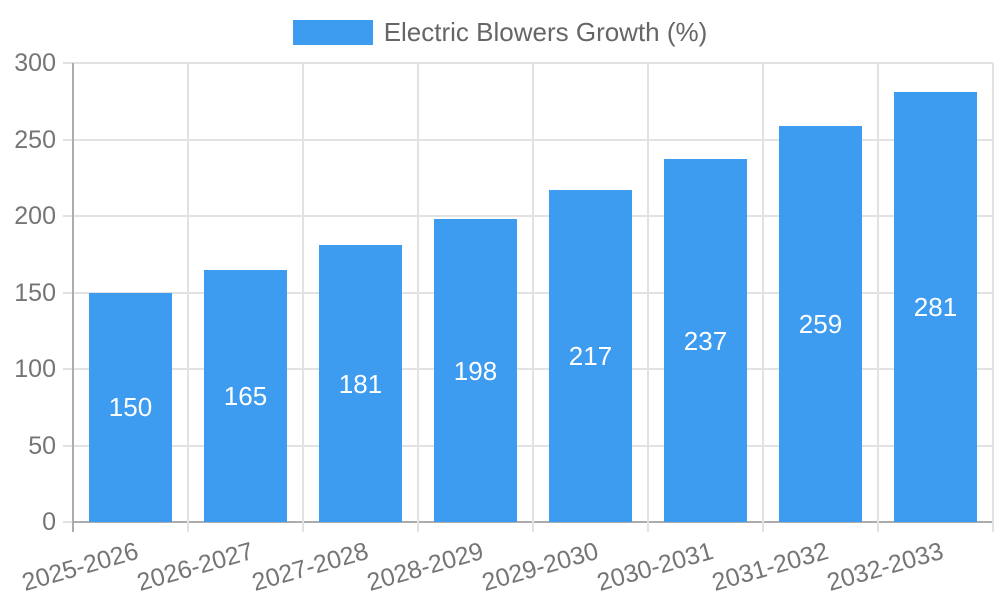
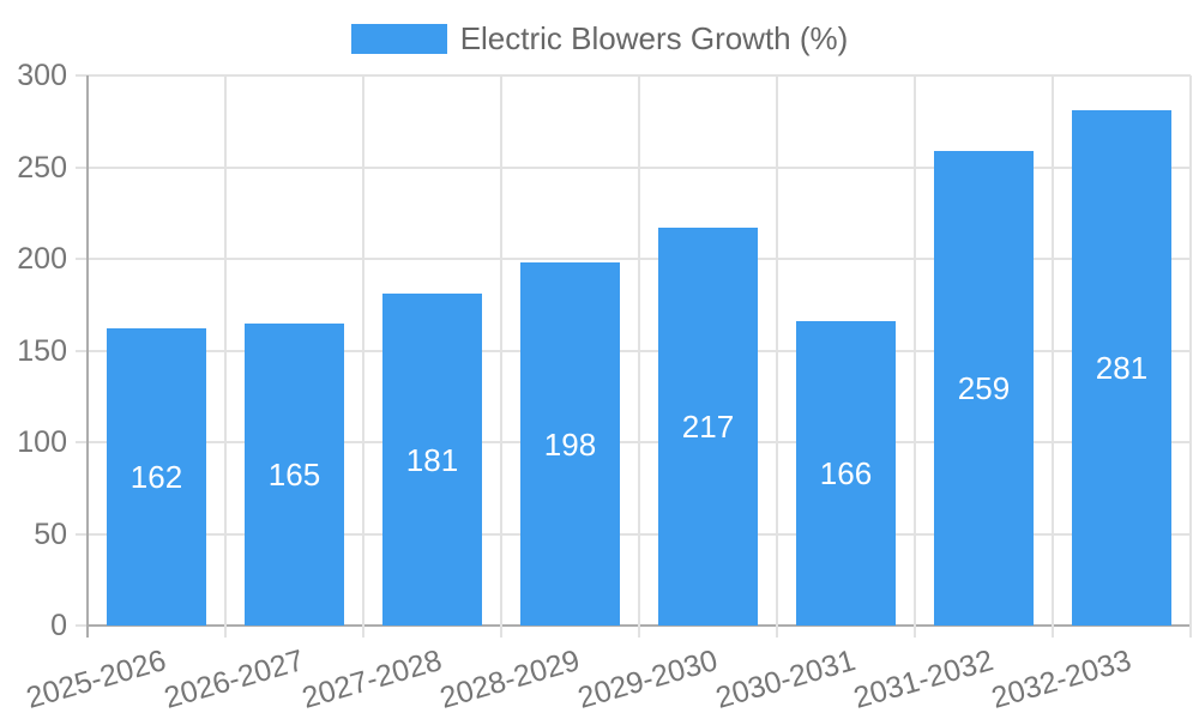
2025-2026: 150 -> 162
2030-2031: 237 -> 166
